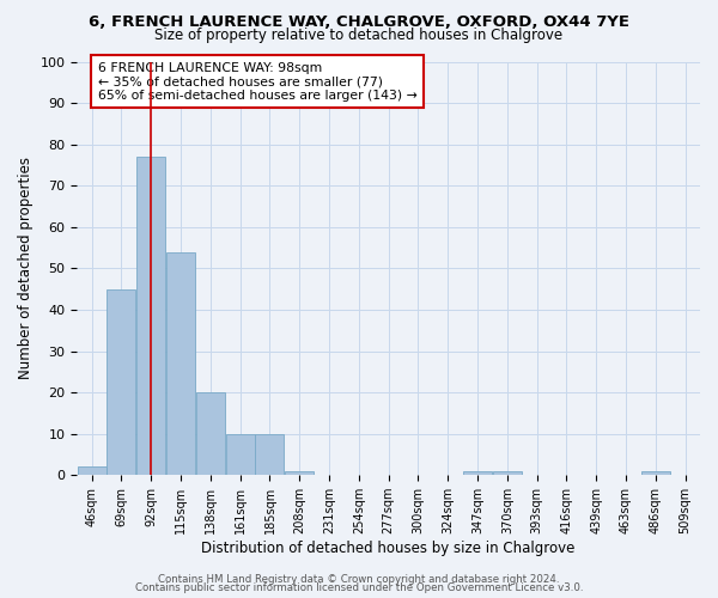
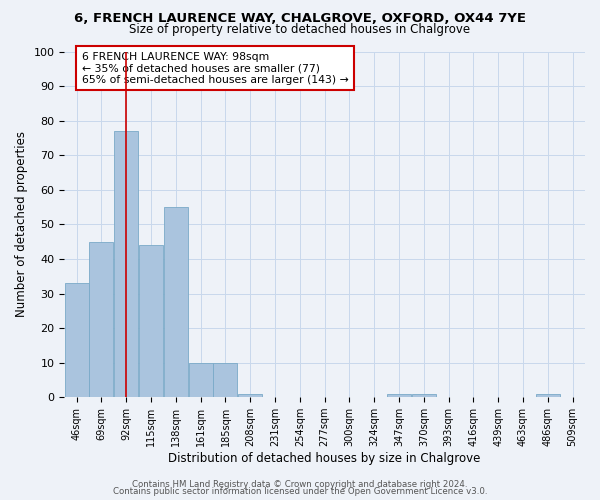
46sqm: 2 -> 33
115sqm: 54 -> 44
138sqm: 20 -> 55
